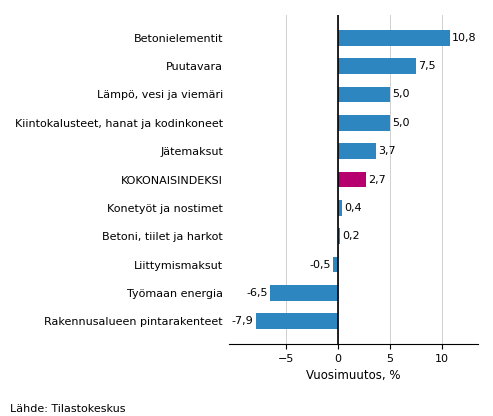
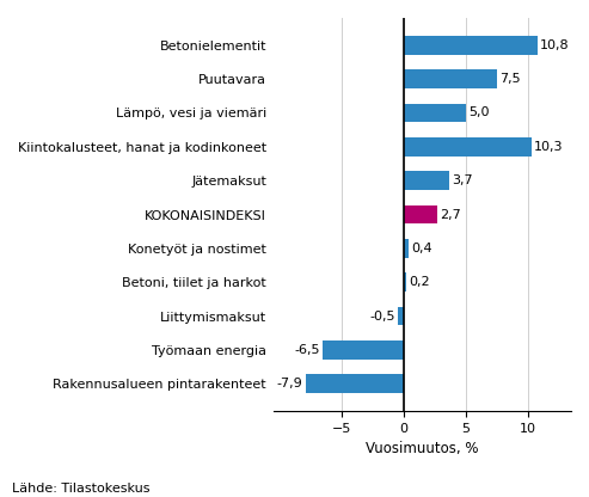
Kiintokalusteet, hanat ja kodinkoneet: 5,0 -> 10,3
